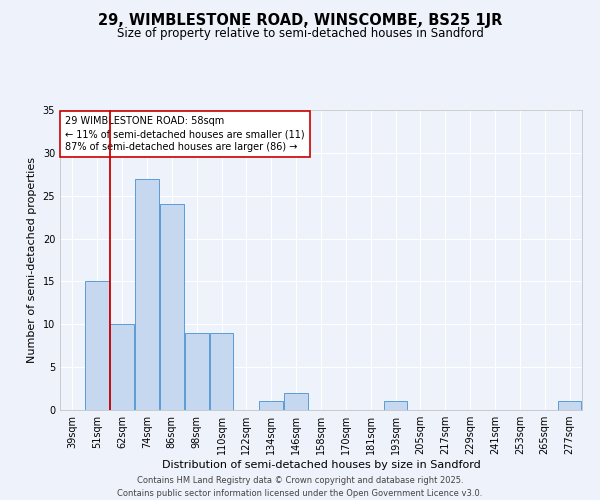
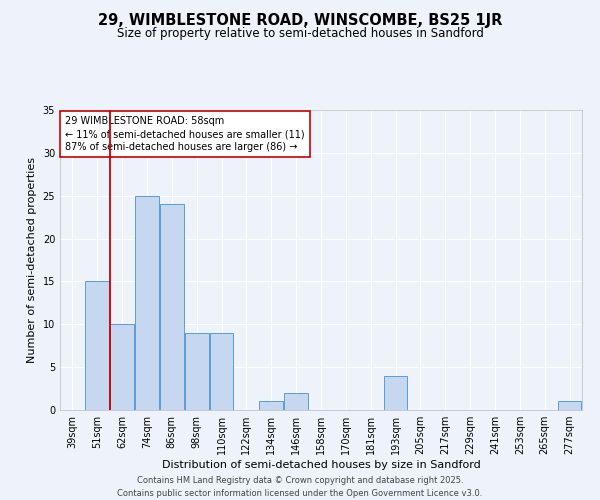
74sqm: 27 -> 25
193sqm: 1 -> 4
